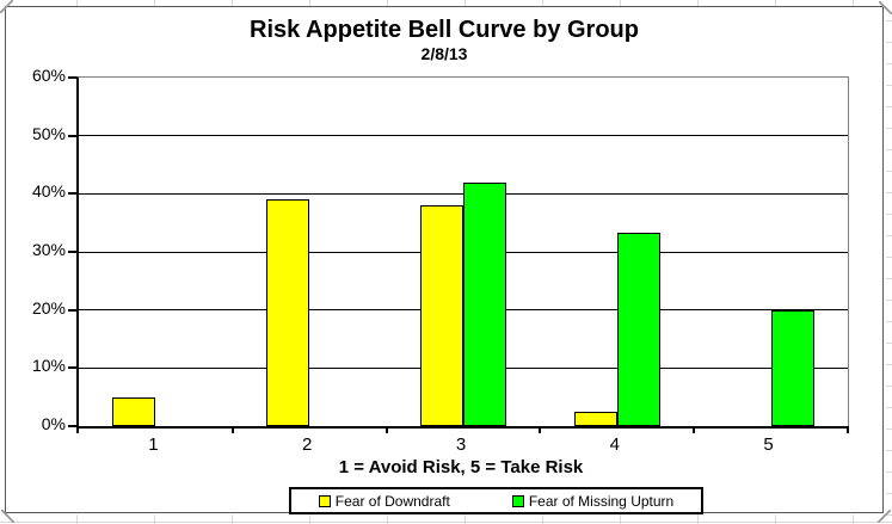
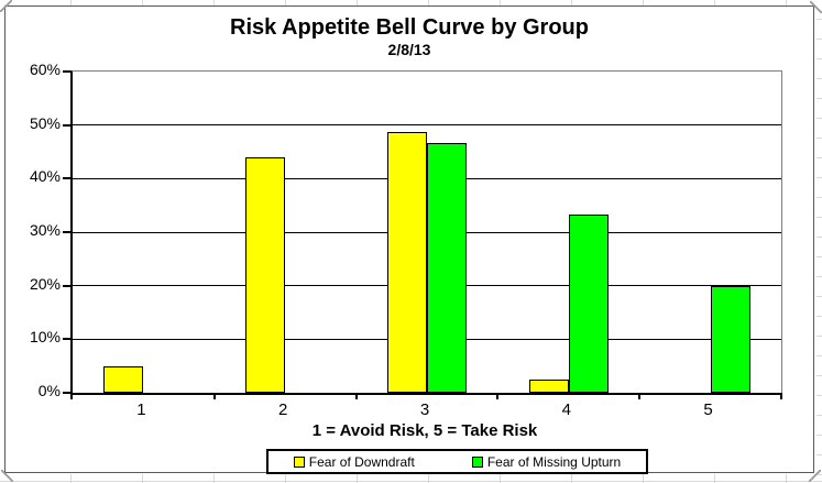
Fear of Downdraft/2: 39% -> 44%
Fear of Downdraft/3: 38% -> 49%
Fear of Missing Upturn/3: 42% -> 47%
